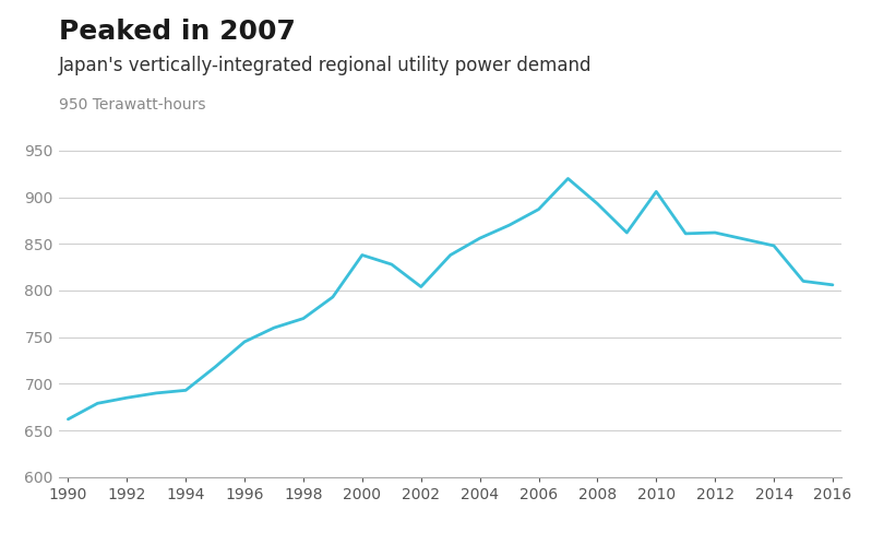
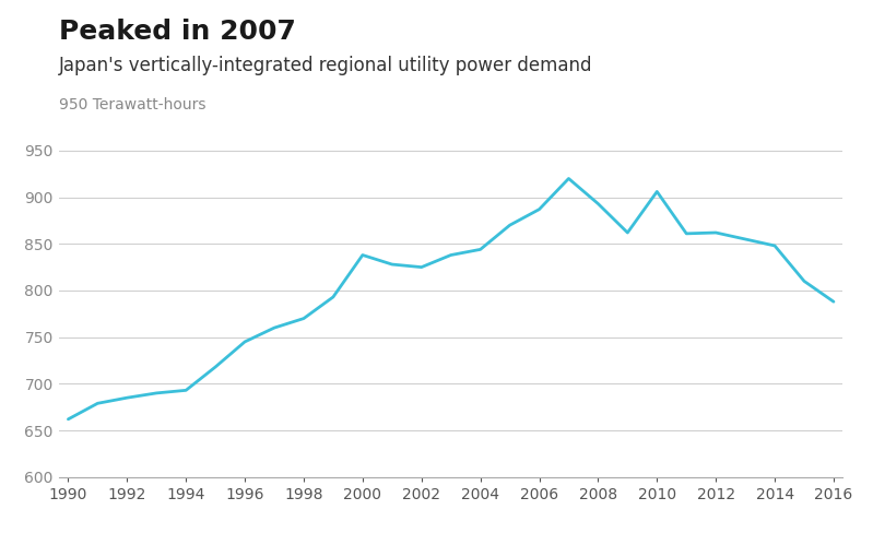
2002: 804 -> 825
2004: 856 -> 844
2016: 806 -> 788
